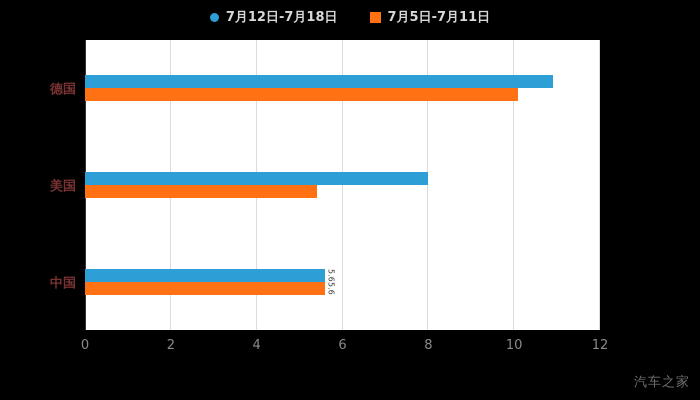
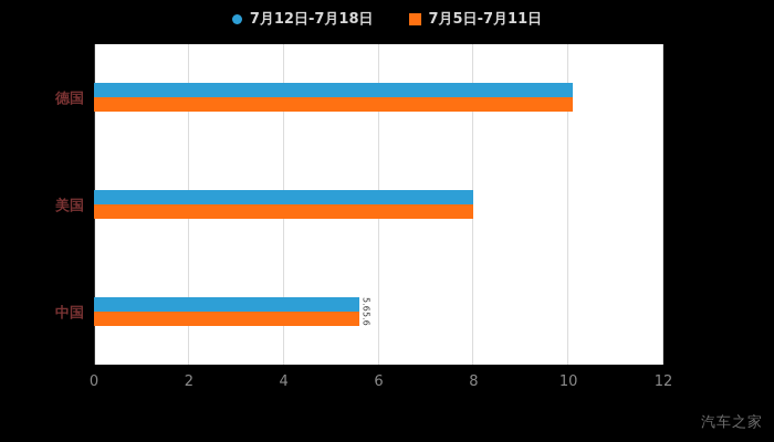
7月12日-7月18日/德国: 10.9 -> 10.1
7月5日-7月11日/美国: 5.4 -> 8.0
